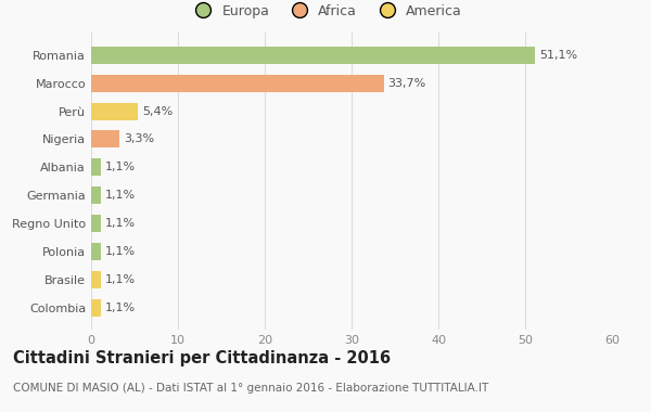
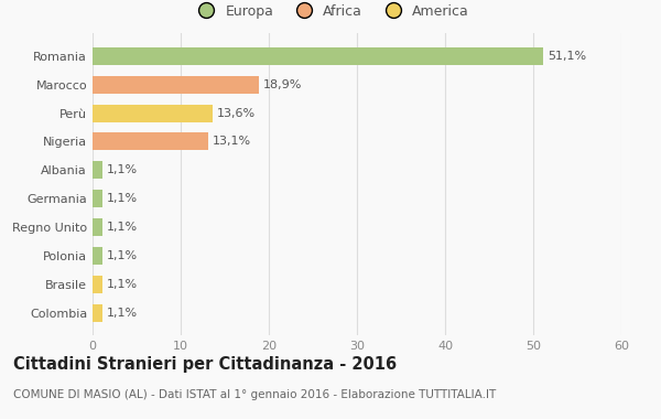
Marocco: 33,7% -> 18,9%
Perù: 5,4% -> 13,6%
Nigeria: 3,3% -> 13,1%
